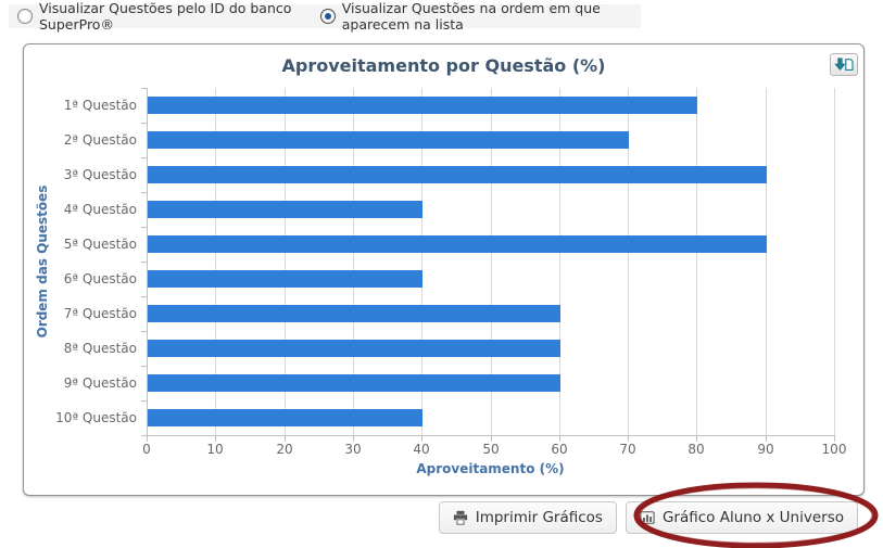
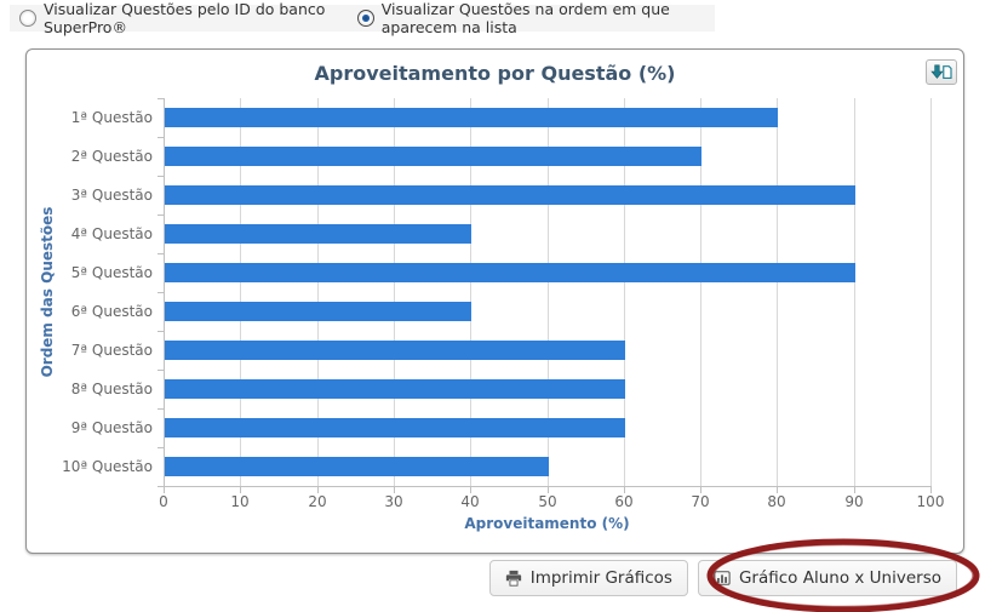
10ª Questão: 40 -> 50
